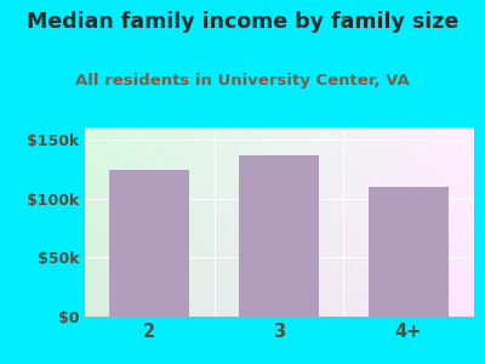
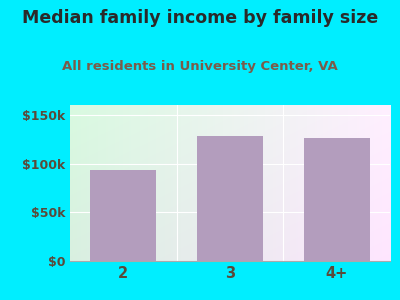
2: $124k -> $93k
3: $136k -> $128k
4+: $110k -> $126k
